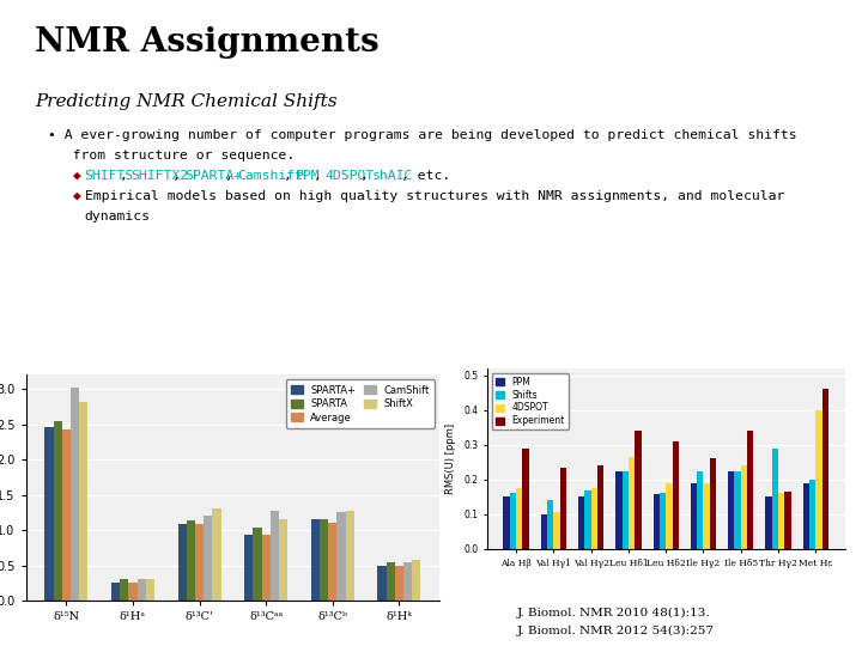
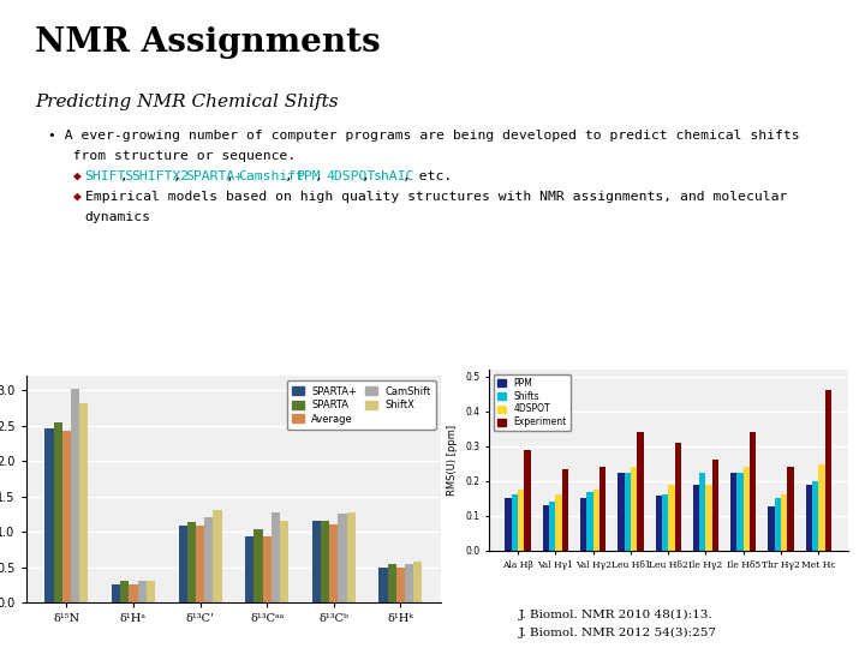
PPM/Val Hγ1: 0.100 -> 0.130
4DSPOT/Val Hγ1: 0.105 -> 0.163
4DSPOT/Leu Hδ1: 0.265 -> 0.240
PPM/Thr Hγ2: 0.150 -> 0.128
Shifts/Thr Hγ2: 0.290 -> 0.153
Experiment/Thr Hγ2: 0.165 -> 0.240
4DSPOT/Met Hε: 0.400 -> 0.248
